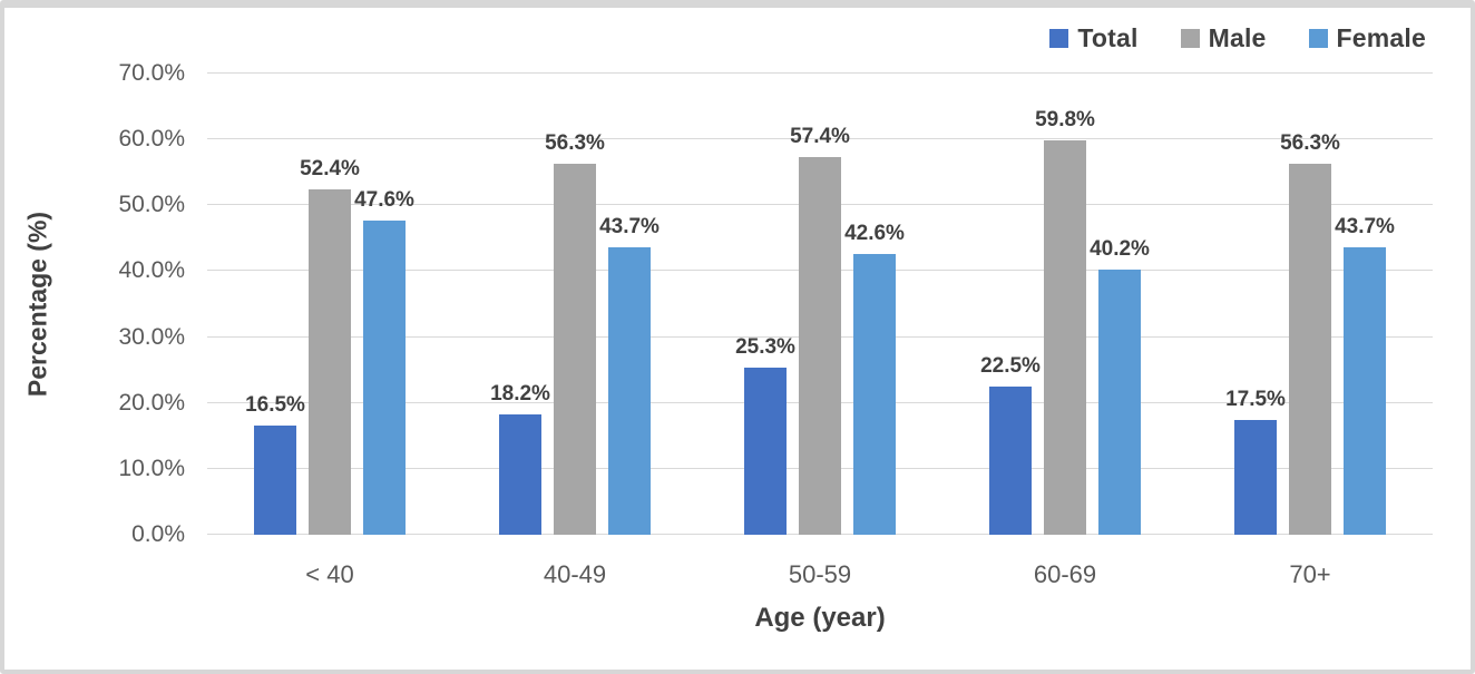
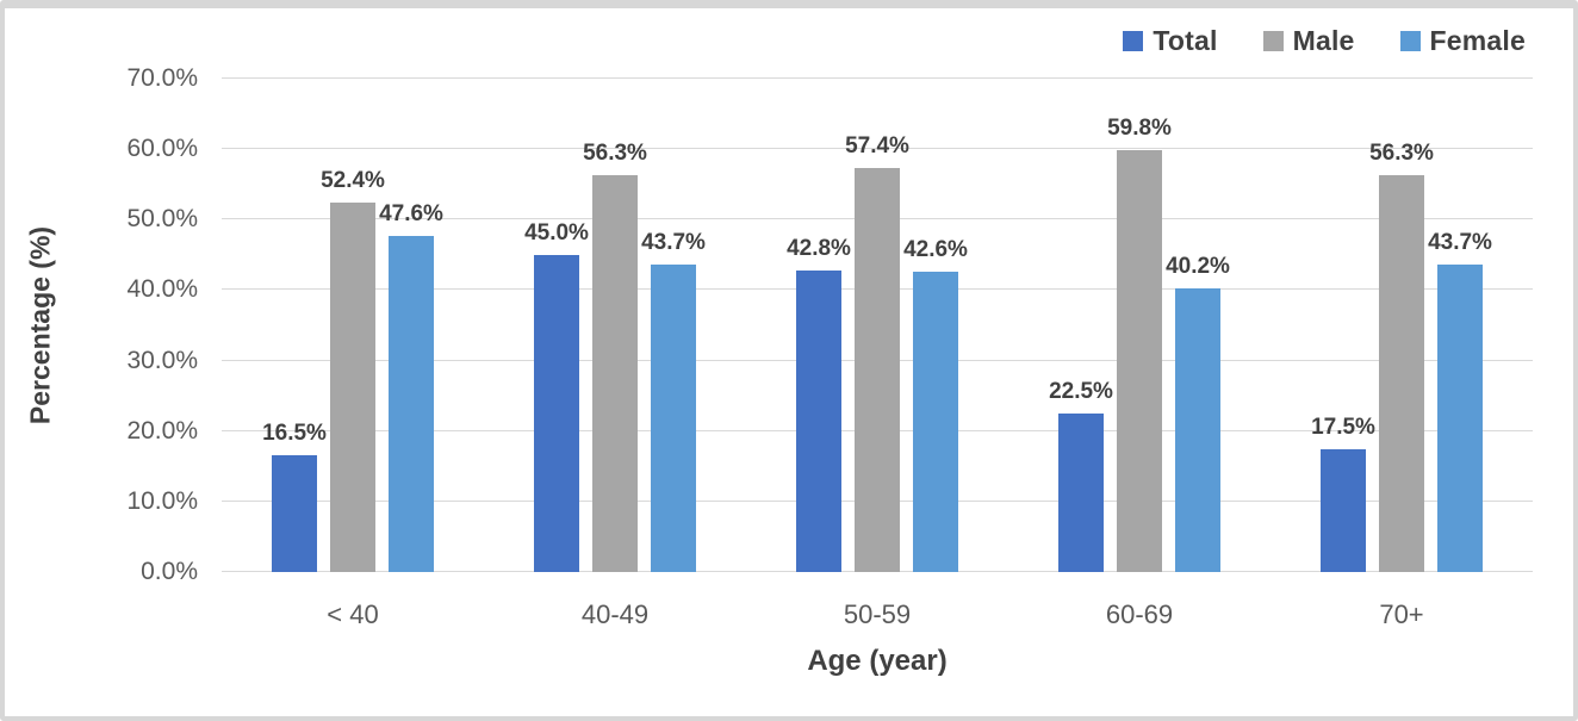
Total/40-49: 18.2% -> 45.0%
Total/50-59: 25.3% -> 42.8%
